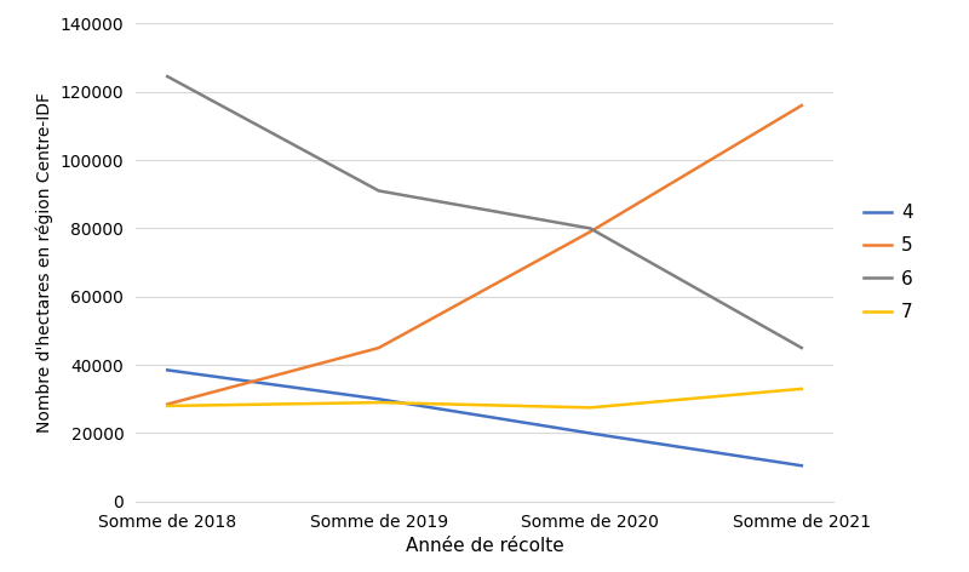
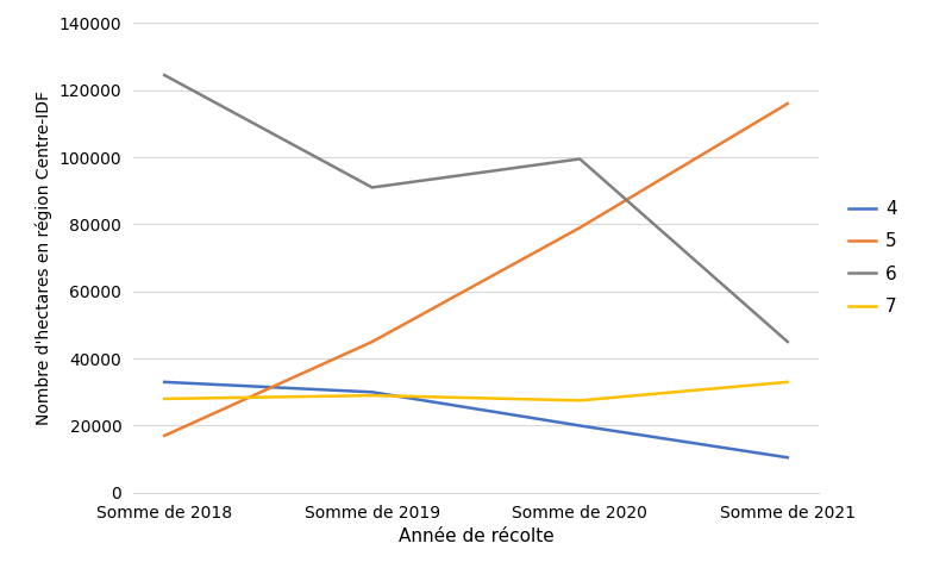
4/Somme de 2018: 38500 -> 33000
5/Somme de 2018: 28500 -> 17000
6/Somme de 2020: 80000 -> 99500
